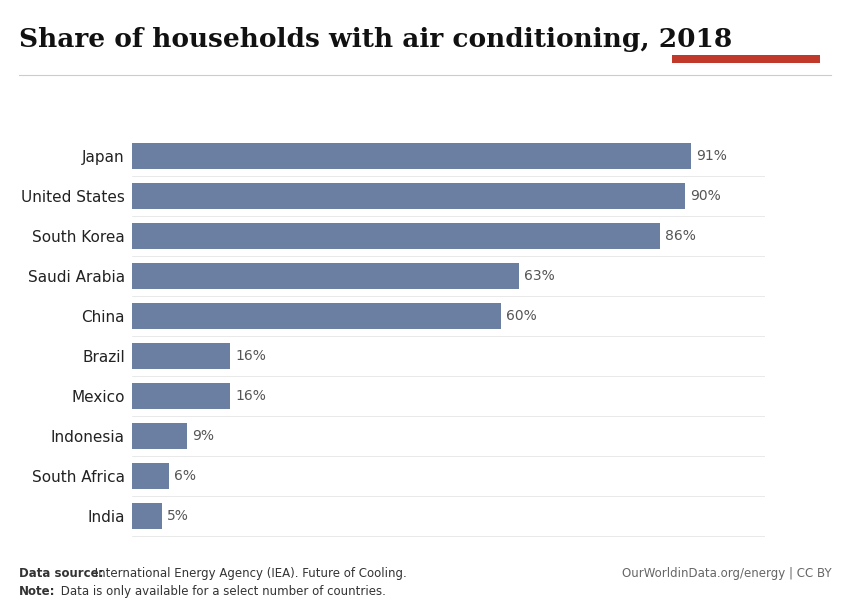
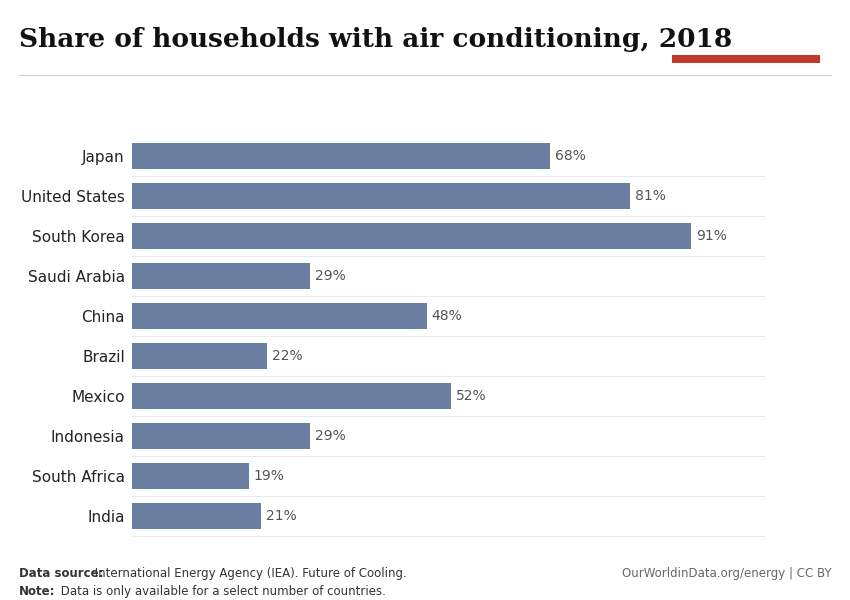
Japan: 91% -> 68%
United States: 90% -> 81%
South Korea: 86% -> 91%
Saudi Arabia: 63% -> 29%
China: 60% -> 48%
Brazil: 16% -> 22%
Mexico: 16% -> 52%
Indonesia: 9% -> 29%
South Africa: 6% -> 19%
India: 5% -> 21%
